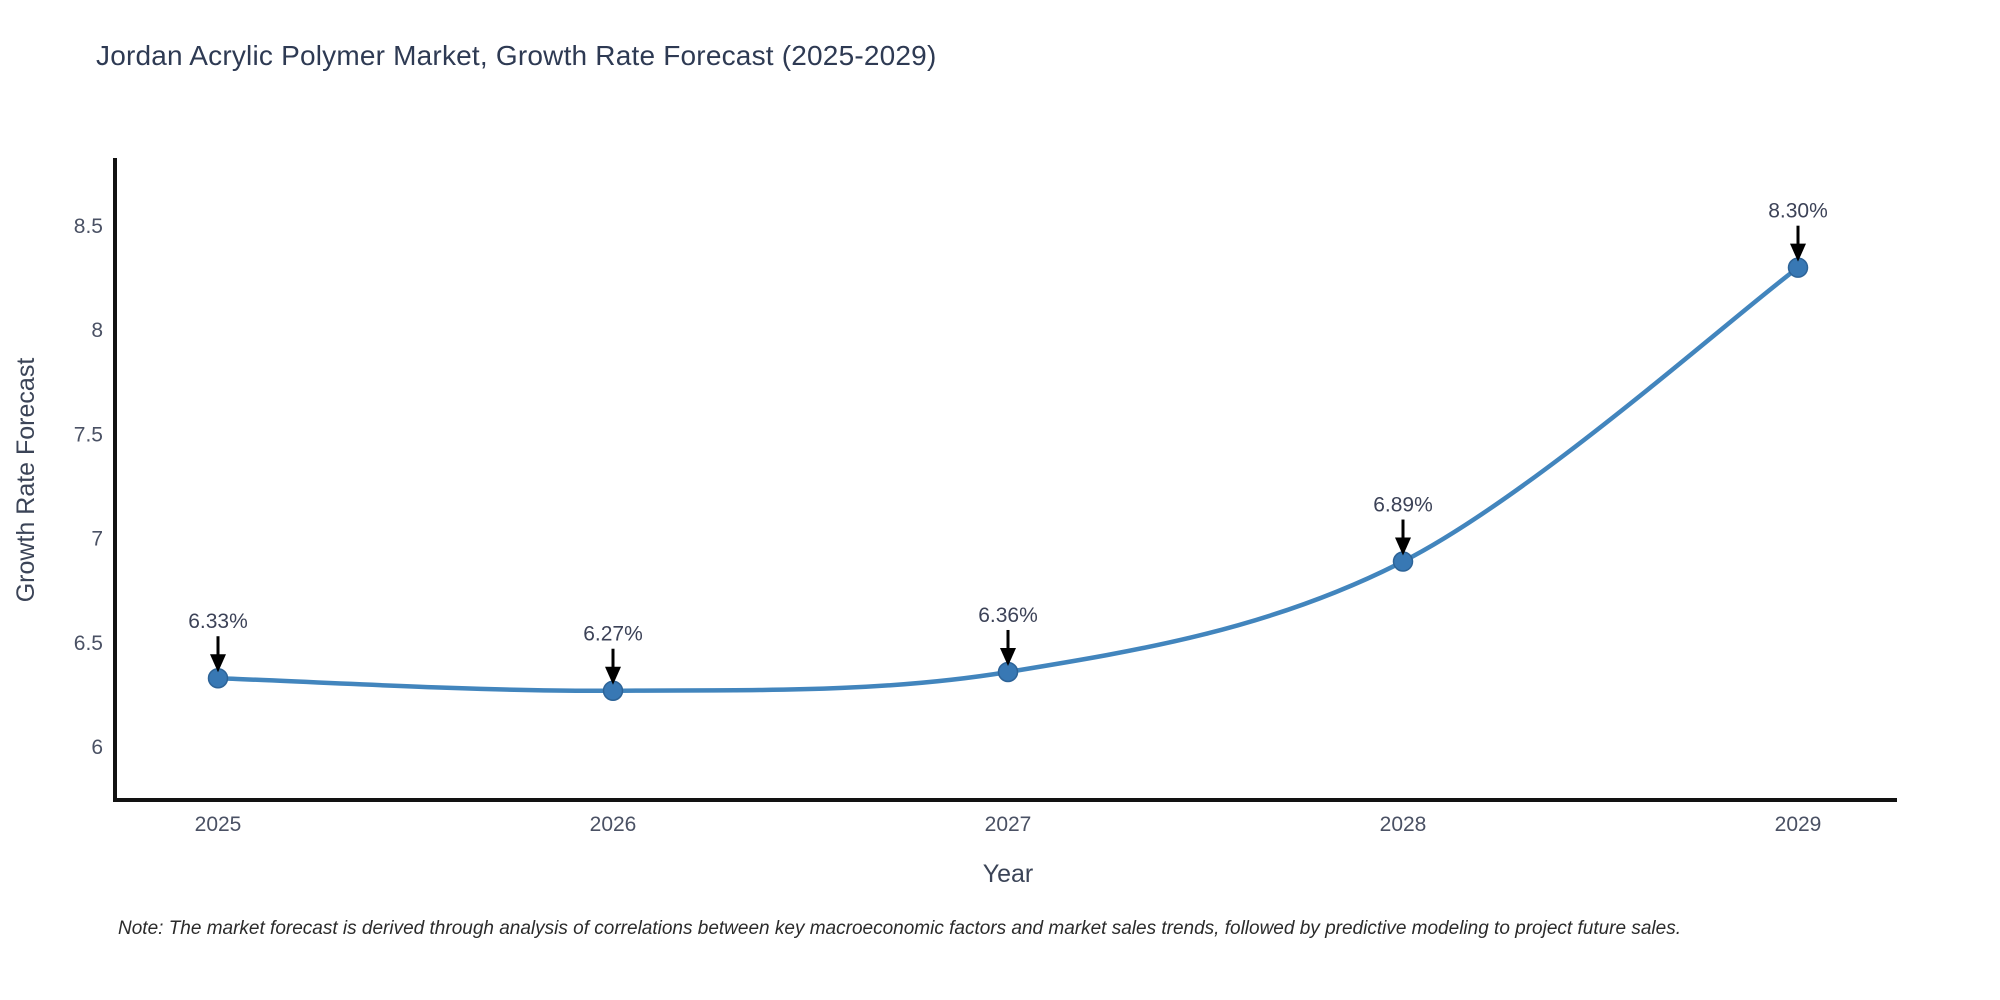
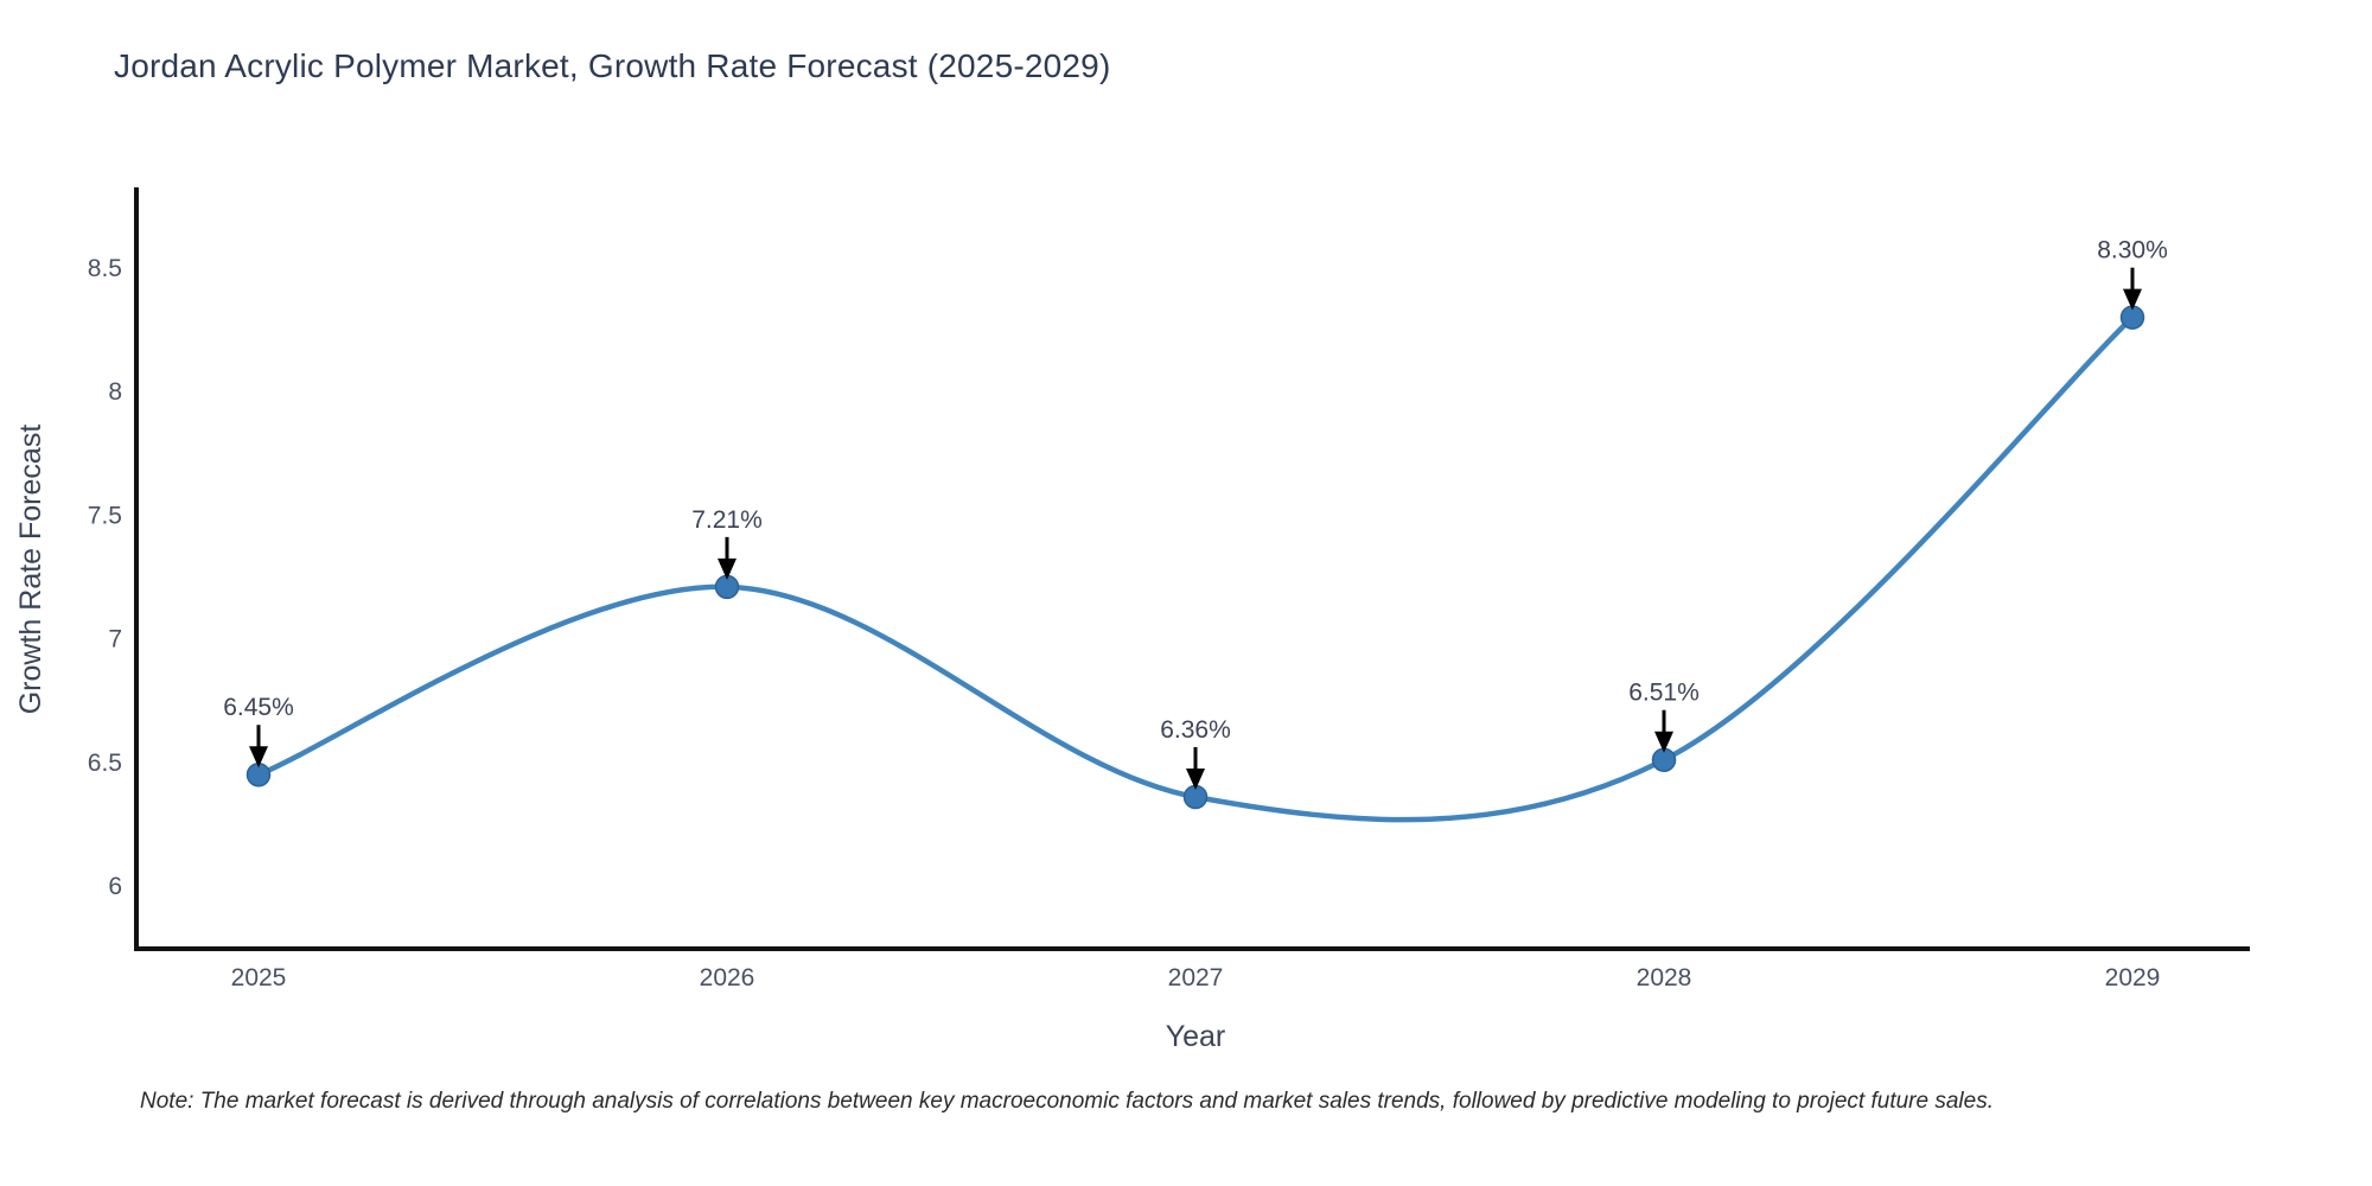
2025: 6.33% -> 6.45%
2026: 6.27% -> 7.21%
2028: 6.89% -> 6.51%
